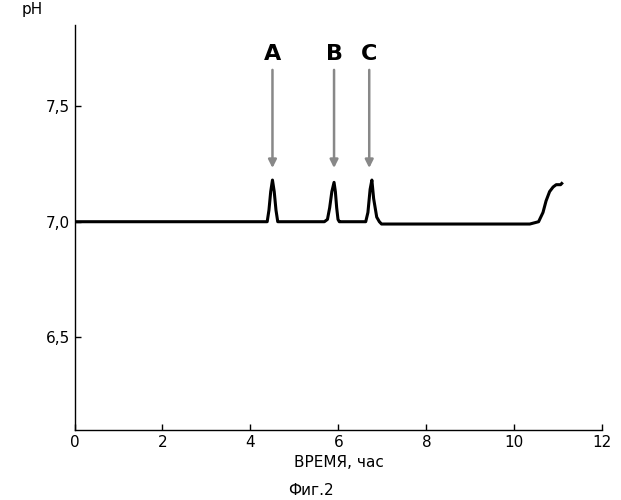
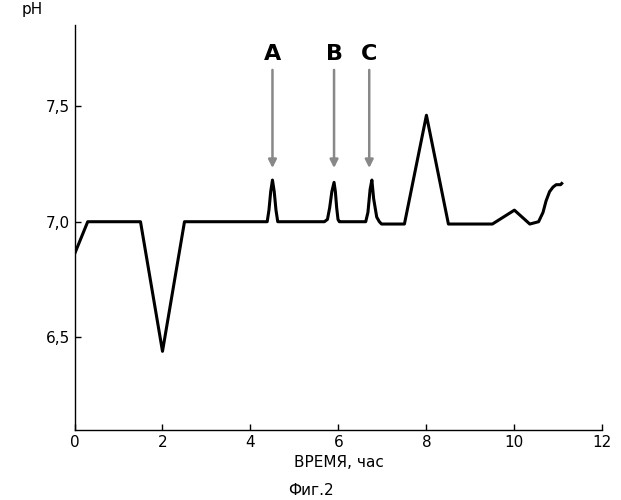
0: 7,00 -> 6,86
2: 7,00 -> 6,44
8: 6,99 -> 7,46
10: 6,99 -> 7,05
